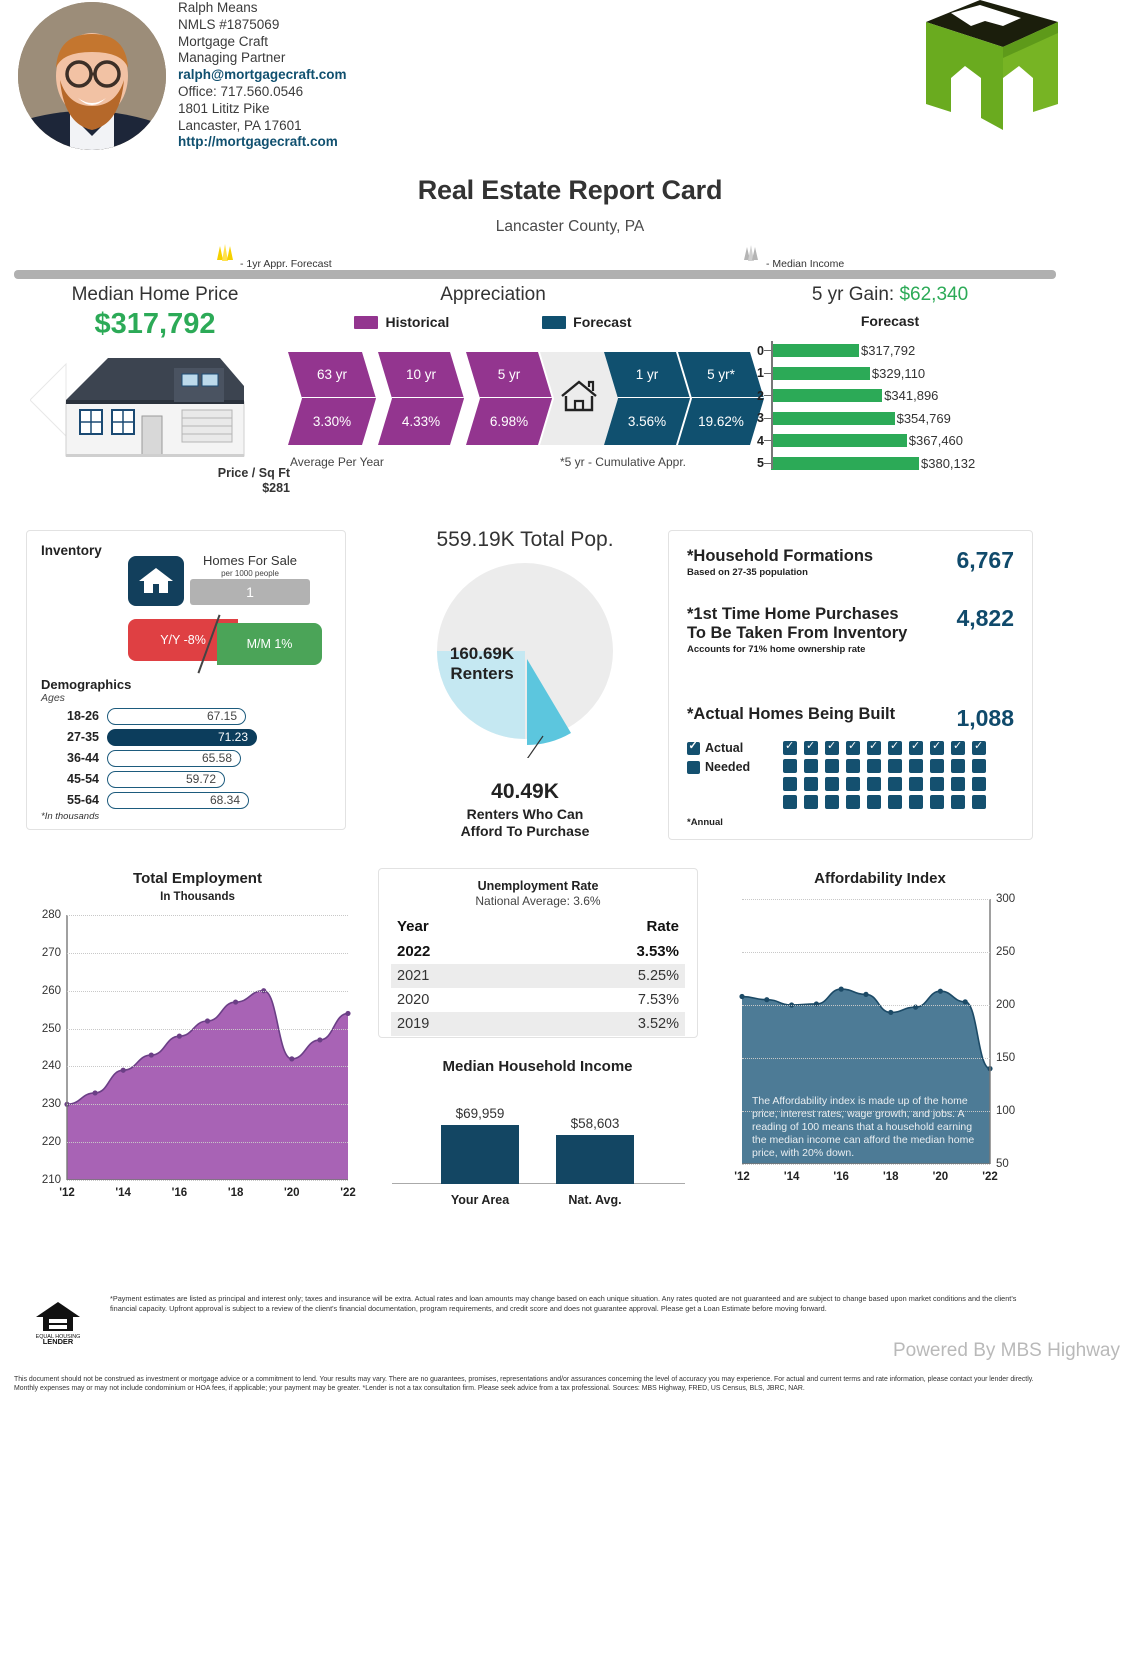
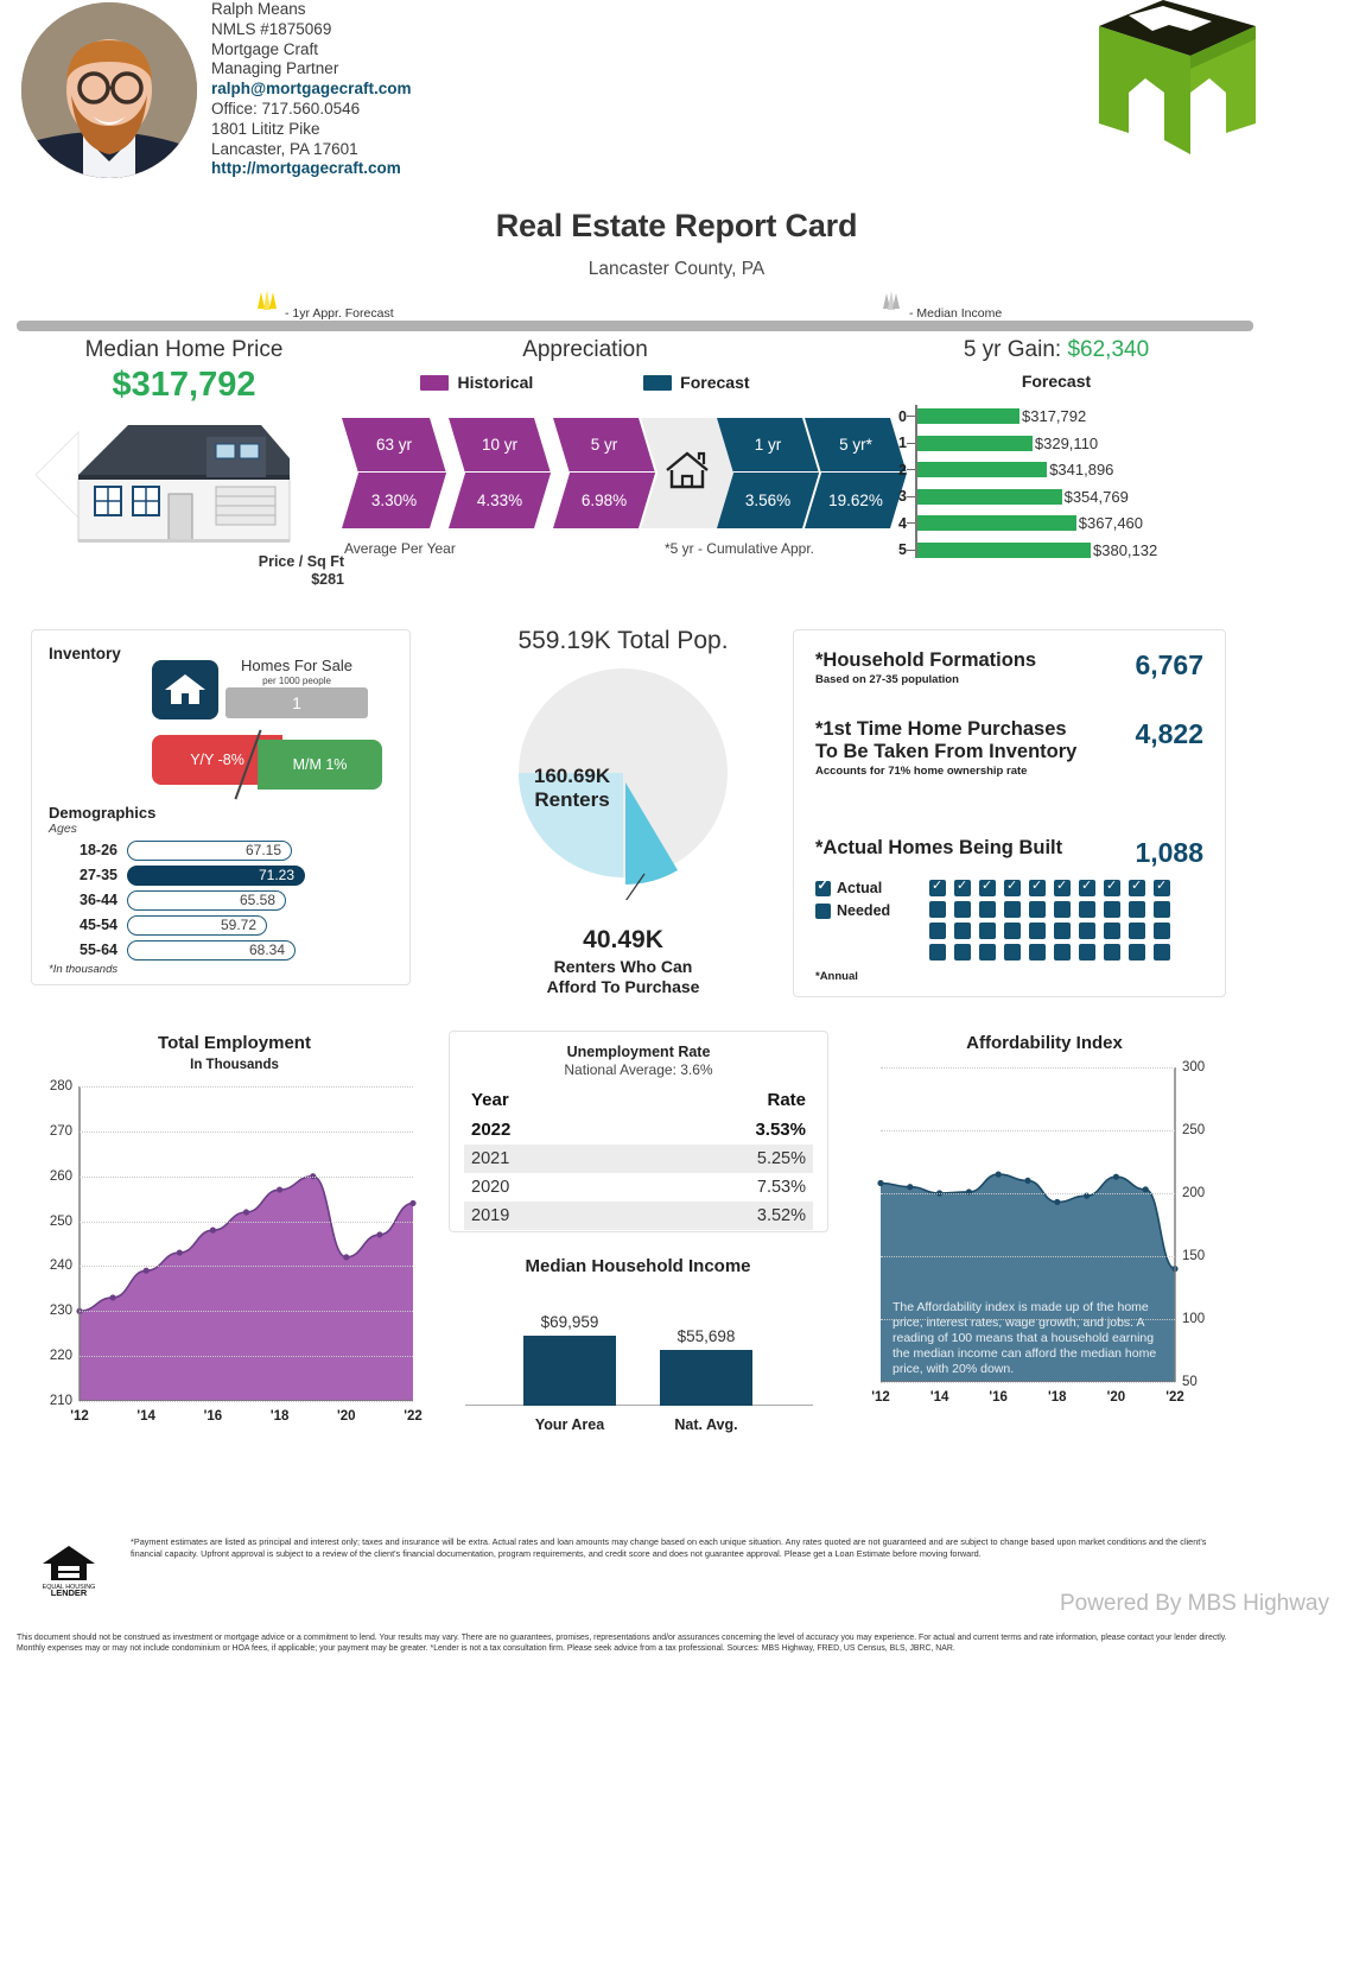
Median Household Income/Nat. Avg.: $58,603 -> $55,698
